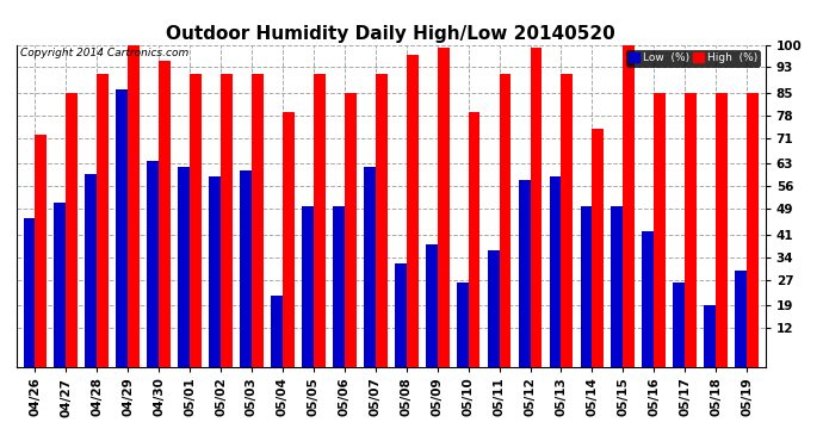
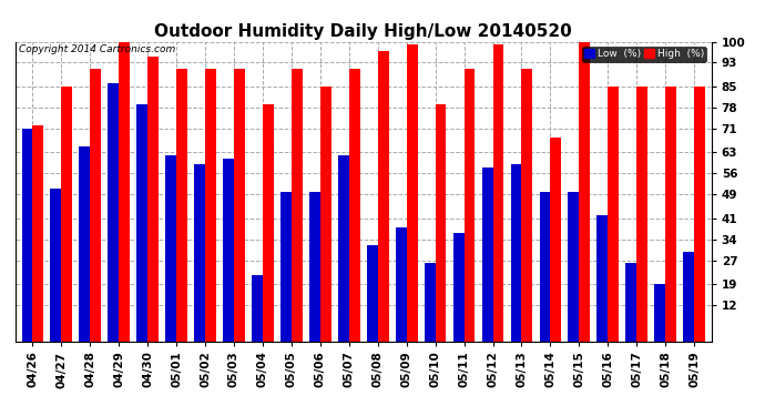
Low (%)/04/26: 46 -> 71
Low (%)/04/28: 60 -> 65
Low (%)/04/30: 64 -> 79
High (%)/05/14: 74 -> 68
